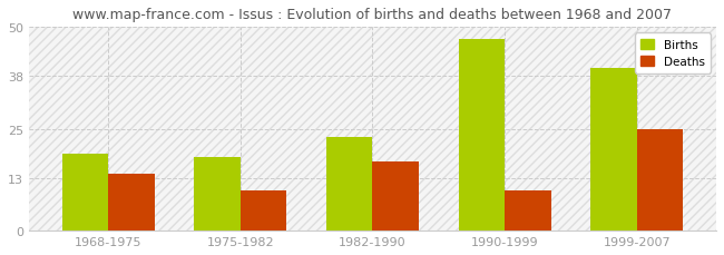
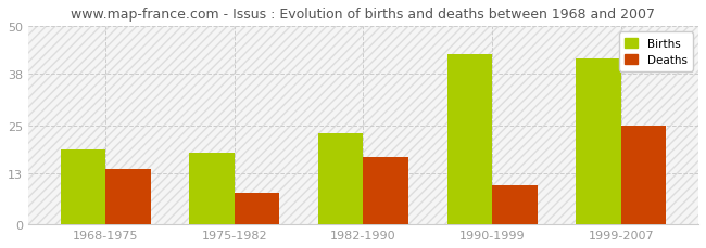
Deaths/1975-1982: 10 -> 8
Births/1990-1999: 47 -> 43
Births/1999-2007: 40 -> 42
